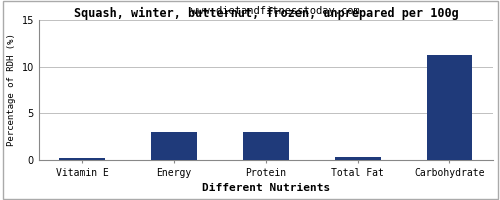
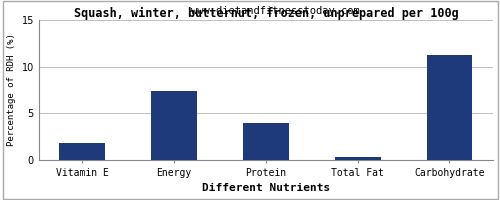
Vitamin E: 0.2 -> 1.8
Energy: 3.0 -> 7.4
Protein: 3.0 -> 4.0
